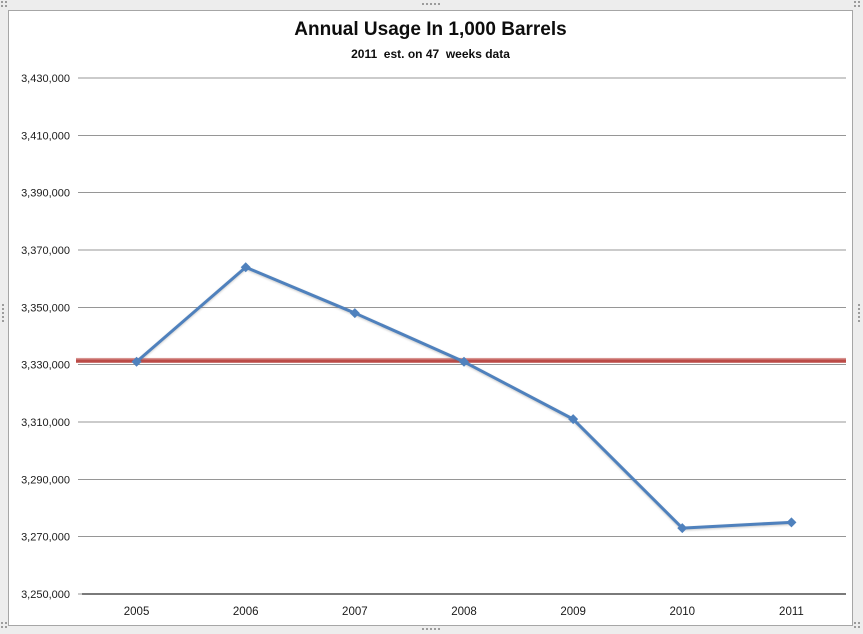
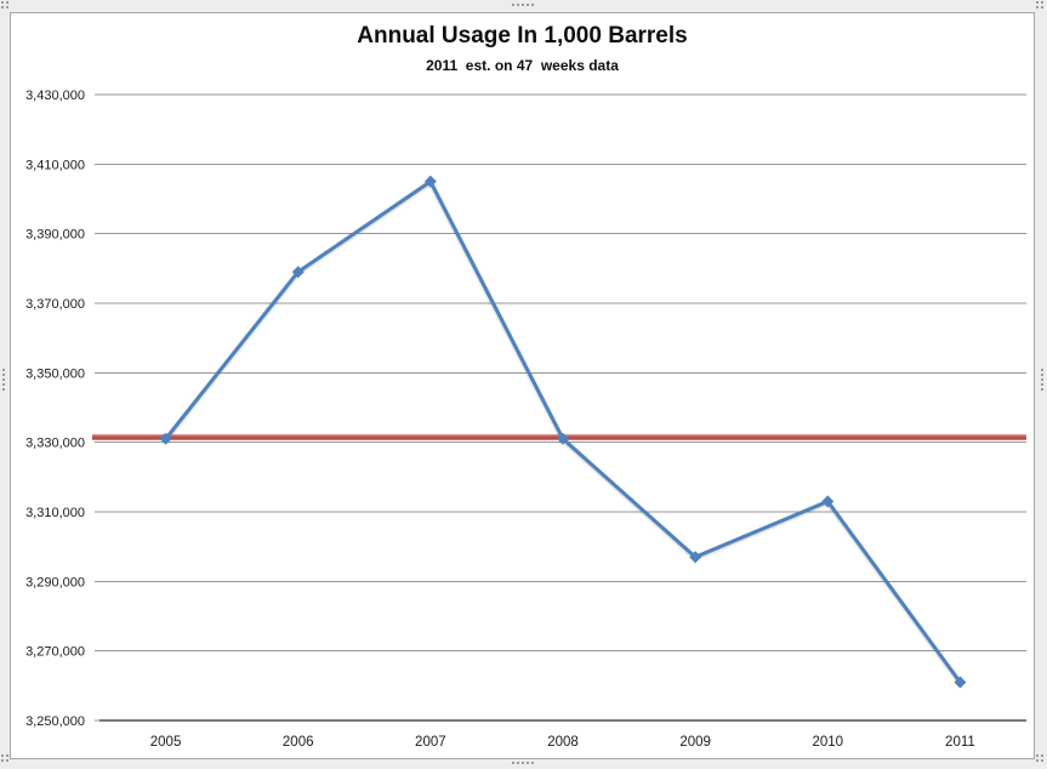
2006: 3364000 -> 3379000
2007: 3348000 -> 3405000
2009: 3311000 -> 3297000
2010: 3273000 -> 3313000
2011: 3275000 -> 3261000
